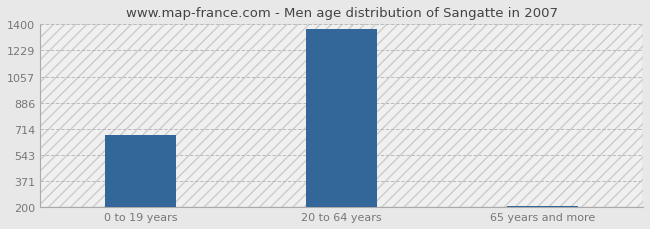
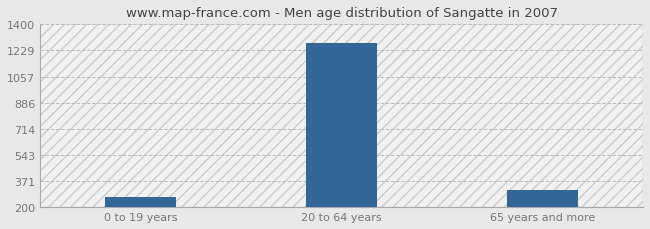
0 to 19 years: 670 -> 270
20 to 64 years: 1370 -> 1280
65 years and more: 210 -> 310
